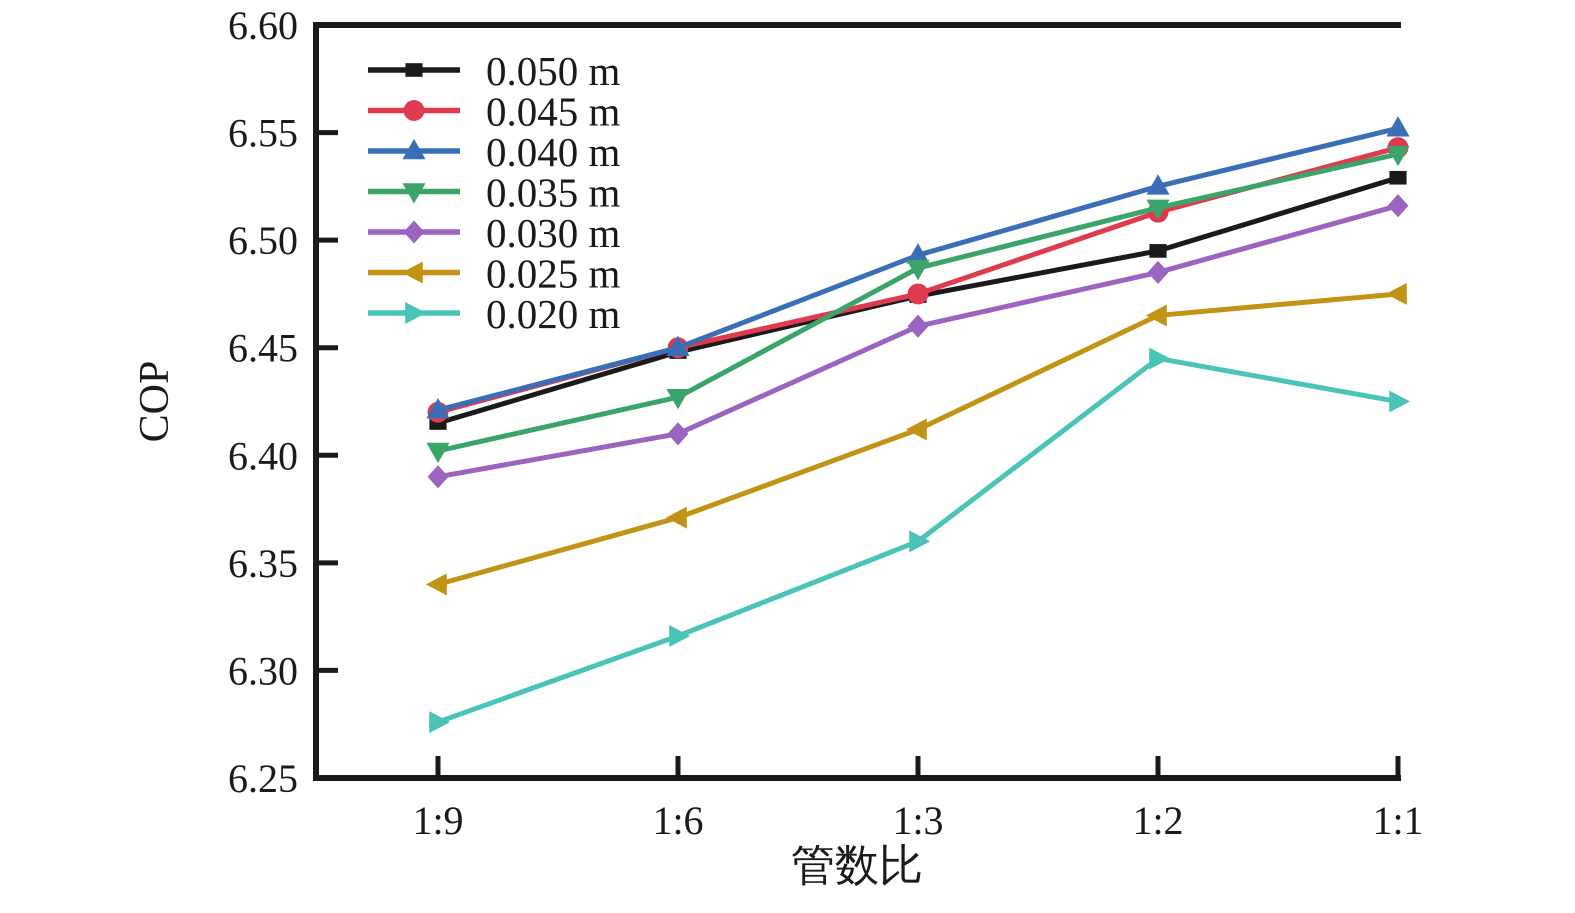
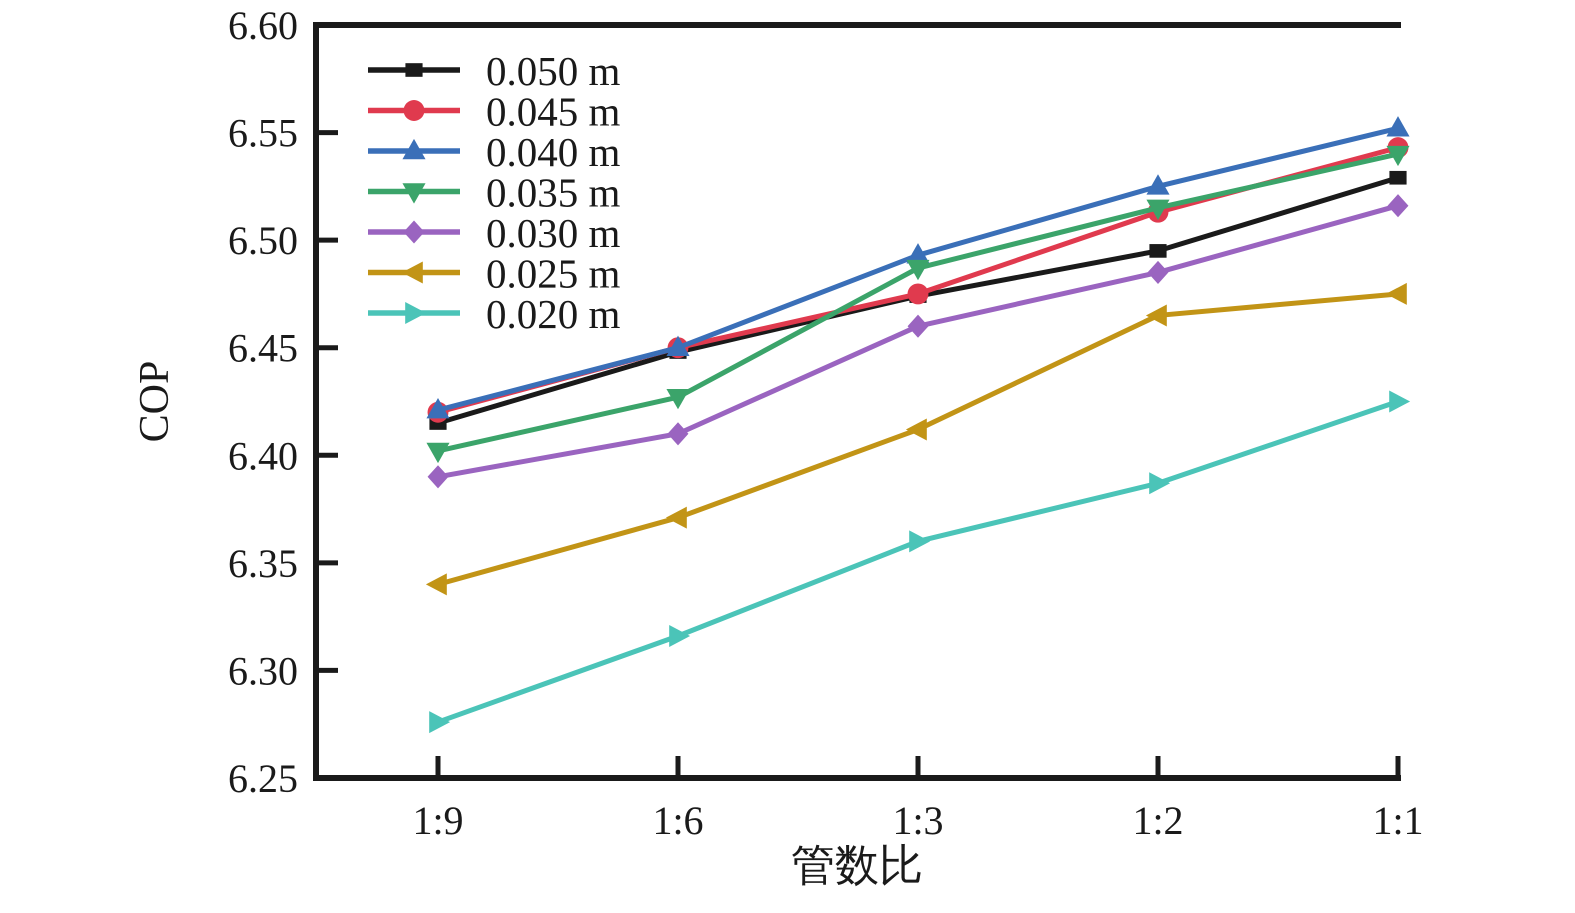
0.020 m/1:2: 6.445 -> 6.387
